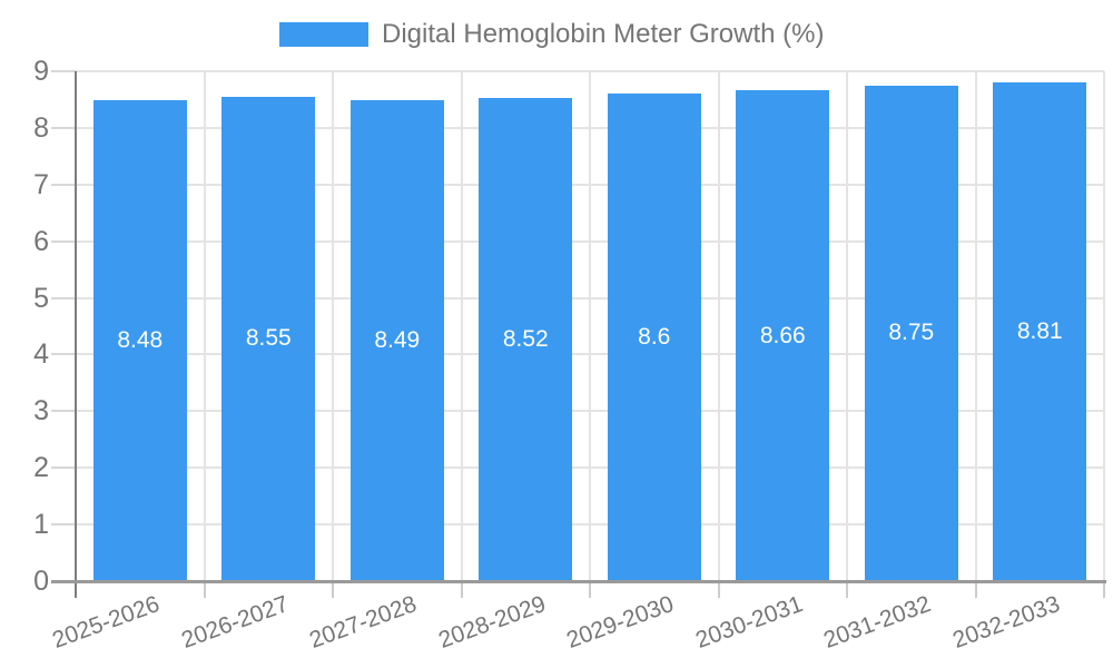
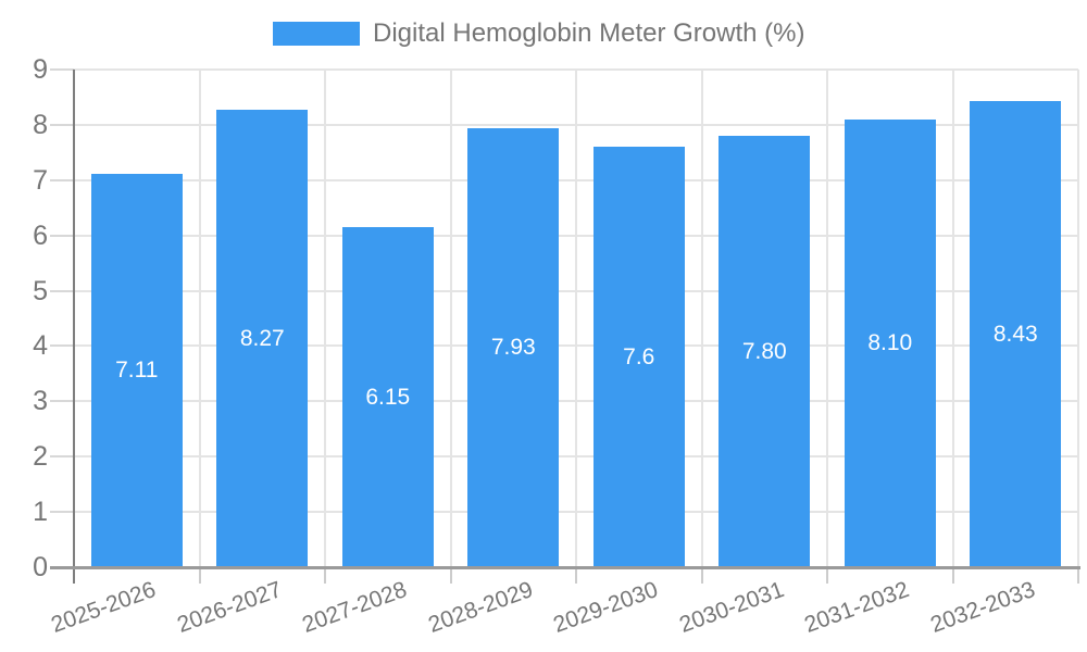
2025-2026: 8.48 -> 7.11
2026-2027: 8.55 -> 8.27
2027-2028: 8.49 -> 6.15
2028-2029: 8.52 -> 7.93
2029-2030: 8.6 -> 7.6
2030-2031: 8.66 -> 7.80
2031-2032: 8.75 -> 8.10
2032-2033: 8.81 -> 8.43
